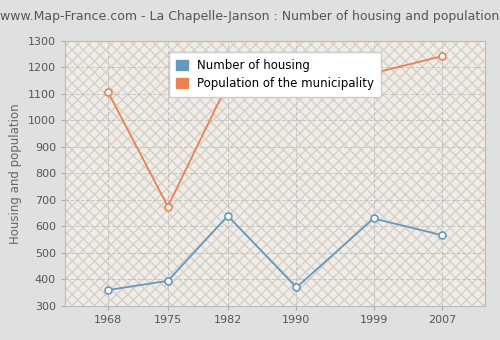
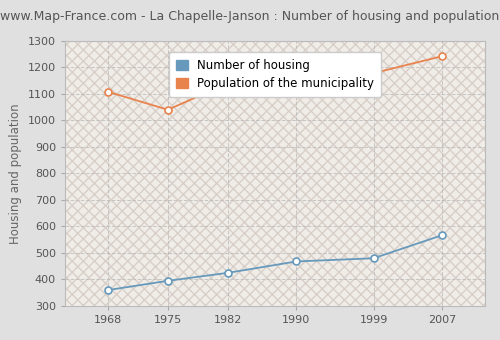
Population of the municipality/1975: 675 -> 1040
Number of housing/1982: 640 -> 425
Number of housing/1990: 370 -> 468
Number of housing/1999: 630 -> 480
